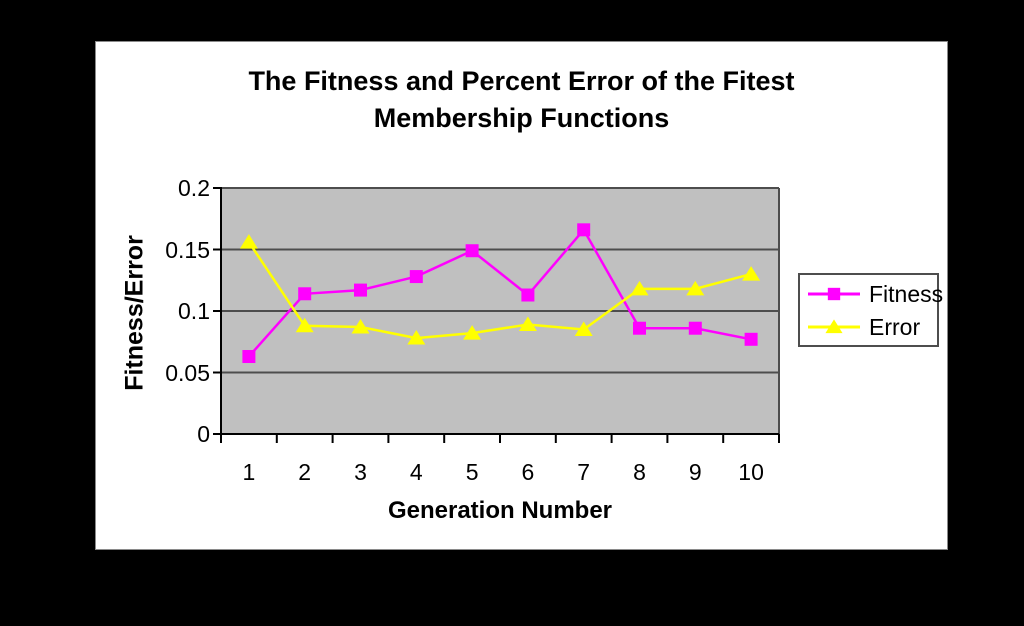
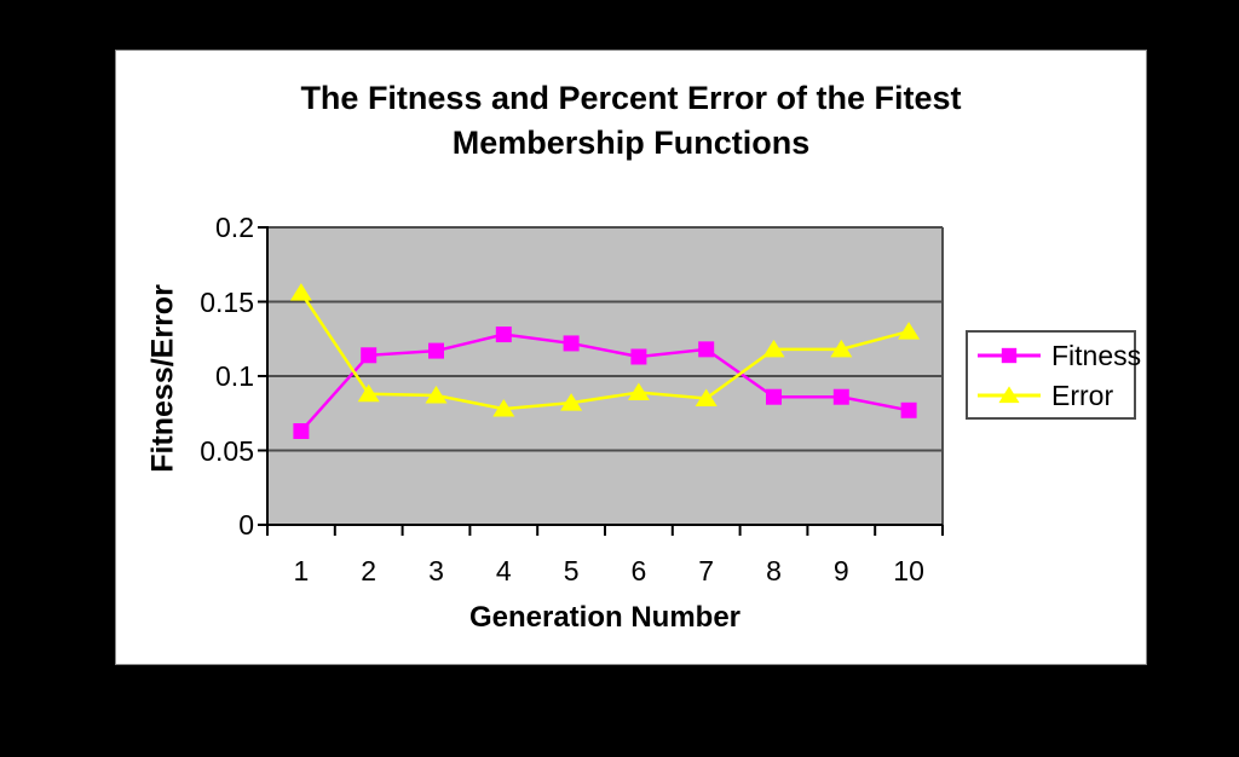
Fitness/5: 0.149 -> 0.122
Fitness/7: 0.166 -> 0.118
